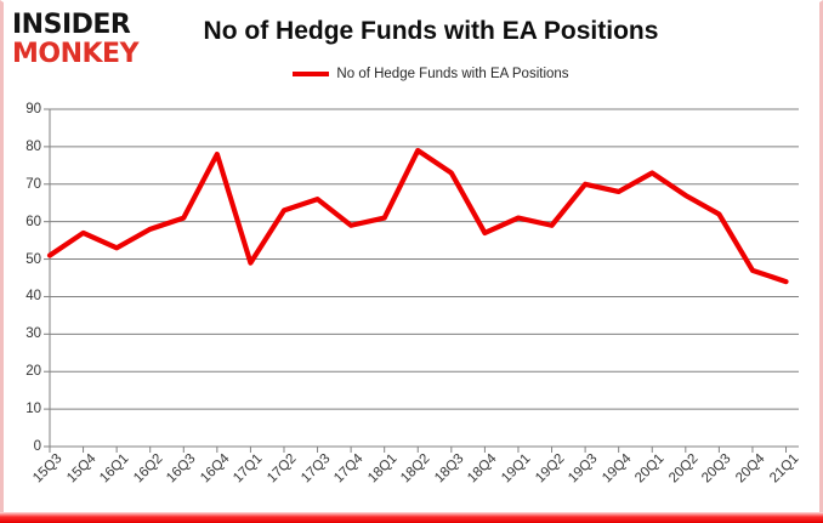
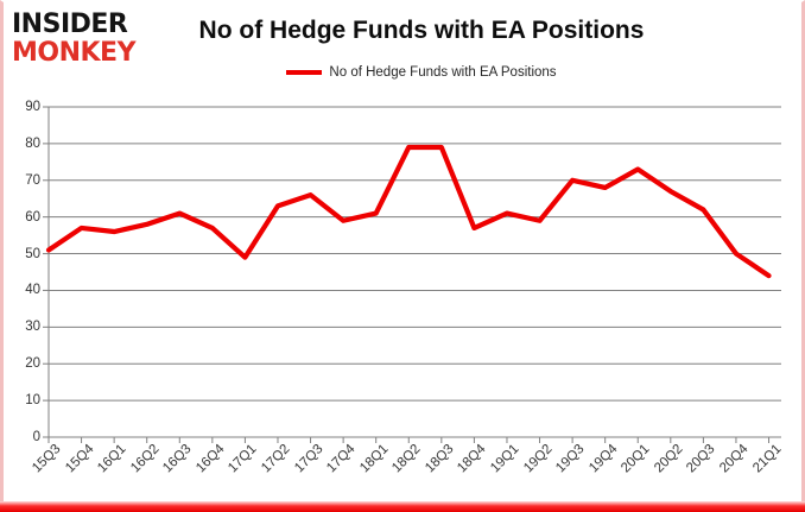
16Q1: 53 -> 56
16Q4: 78 -> 57
18Q3: 73 -> 79
20Q4: 47 -> 50
